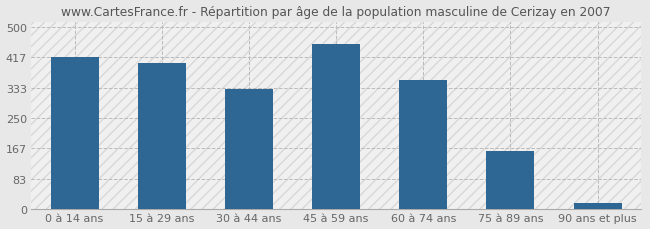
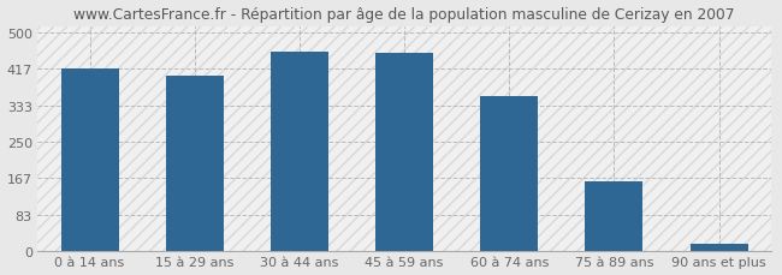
30 à 44 ans: 330 -> 455
